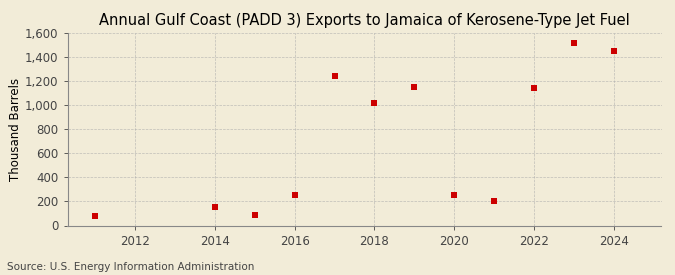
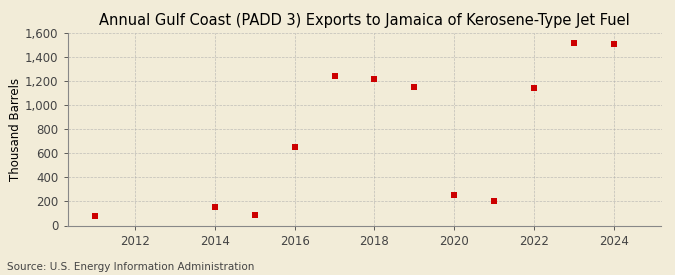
2016: 260 -> 650
2018: 1,020 -> 1,220
2024: 1,450 -> 1,510
